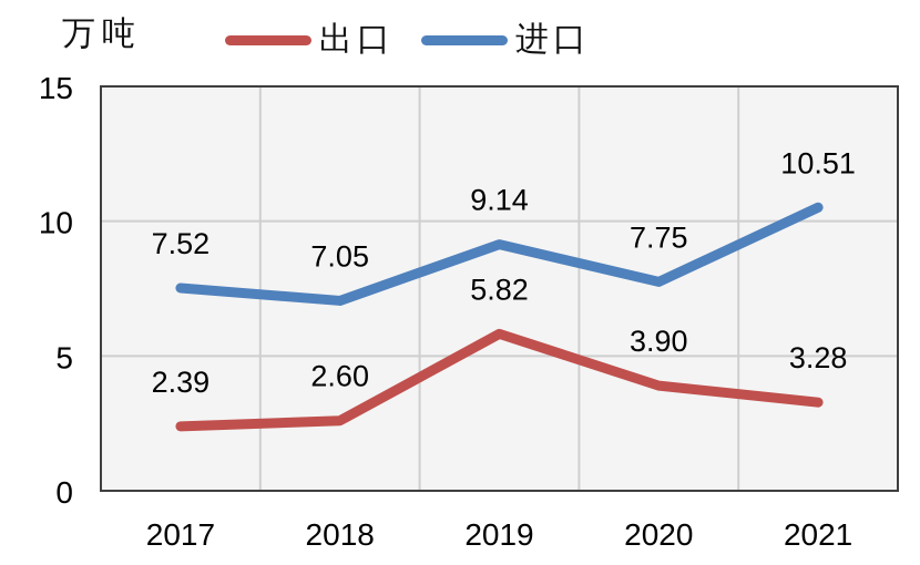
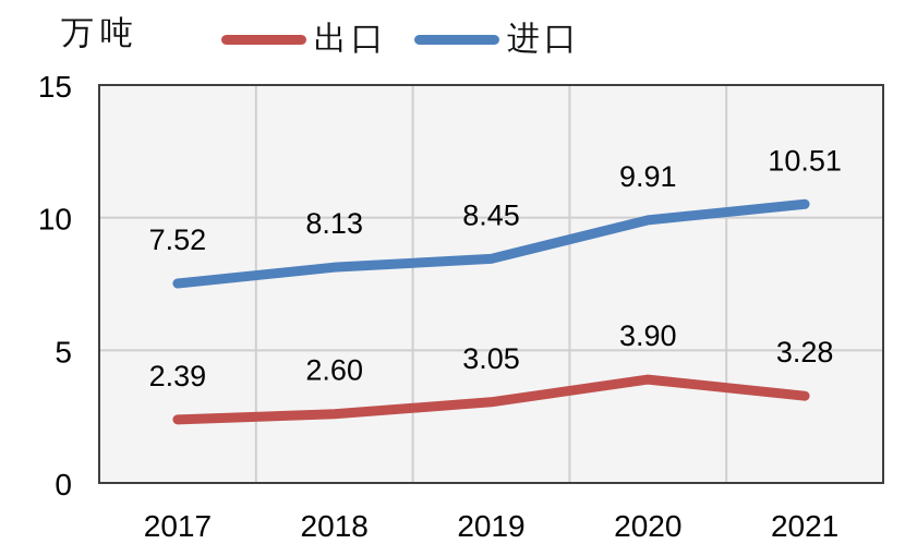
进口/2018: 7.05 -> 8.13
出口/2019: 5.82 -> 3.05
进口/2019: 9.14 -> 8.45
进口/2020: 7.75 -> 9.91
